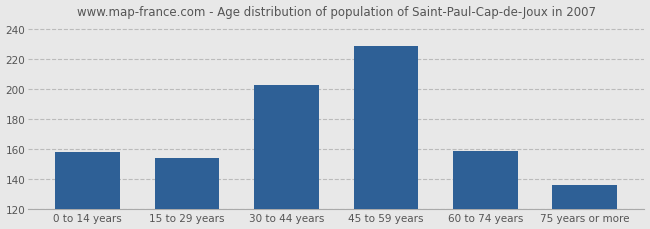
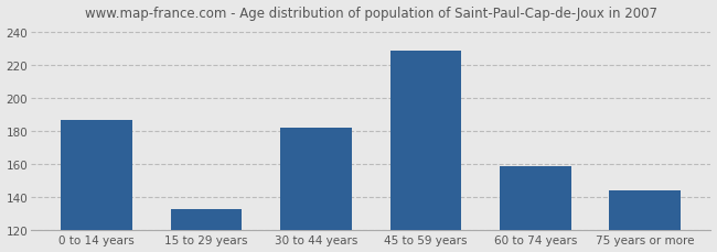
0 to 14 years: 158 -> 187
15 to 29 years: 154 -> 133
30 to 44 years: 203 -> 182
75 years or more: 136 -> 144
